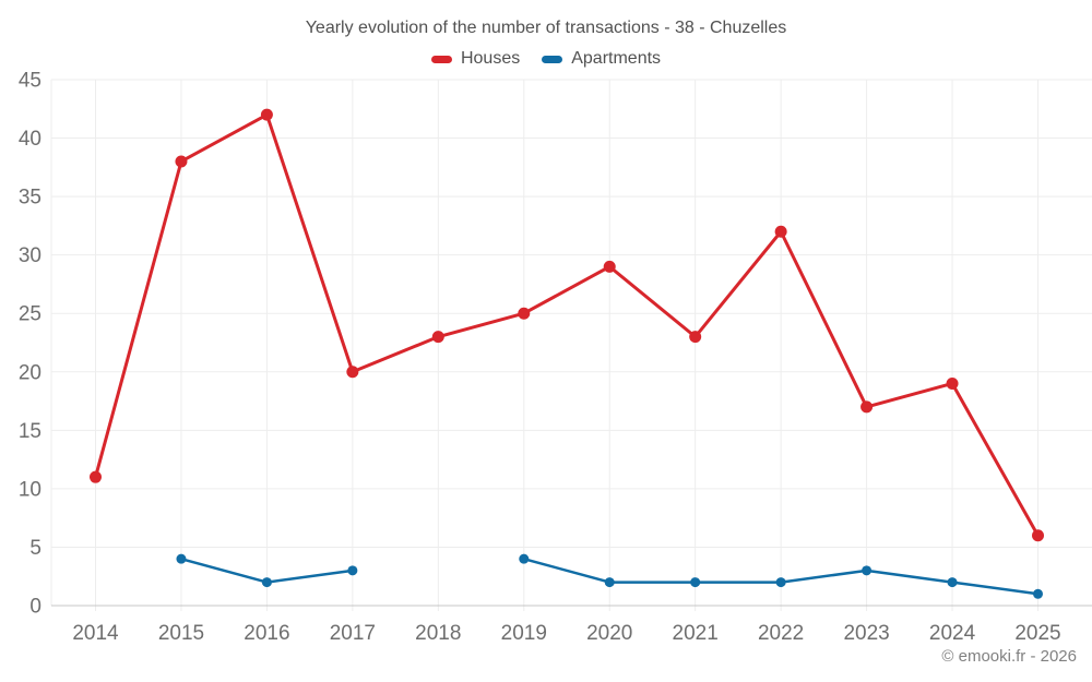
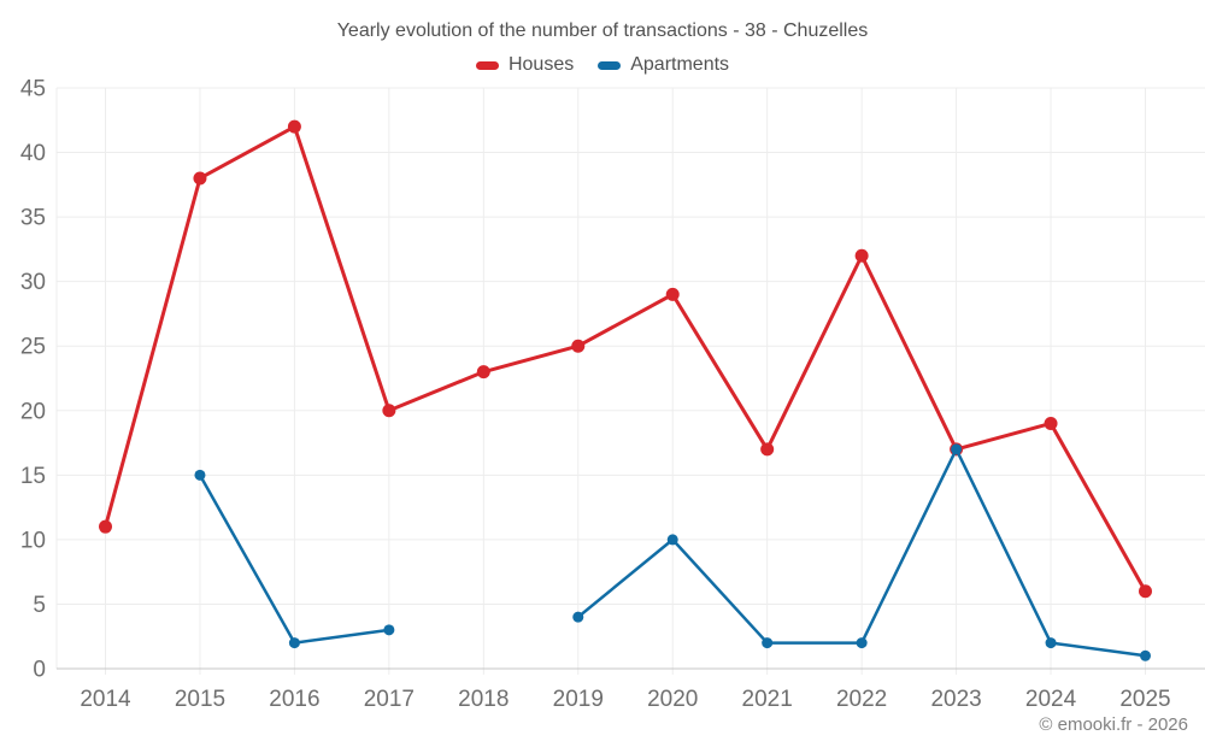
Apartments/2015: 4 -> 15
Apartments/2020: 2 -> 10
Houses/2021: 23 -> 17
Apartments/2023: 3 -> 17
